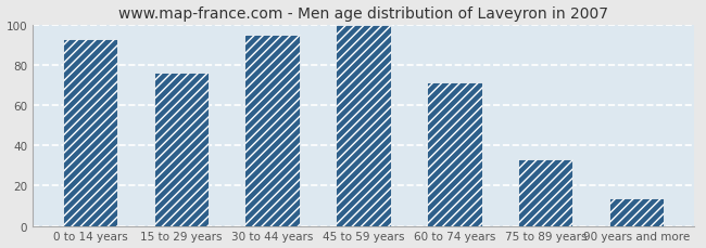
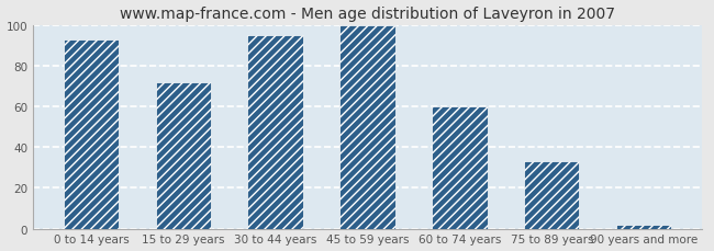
15 to 29 years: 76 -> 72
60 to 74 years: 71 -> 60
90 years and more: 14 -> 2
